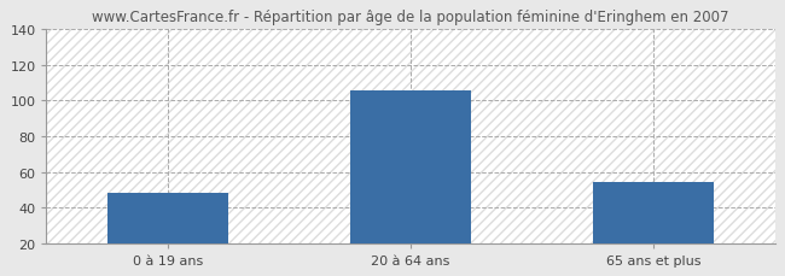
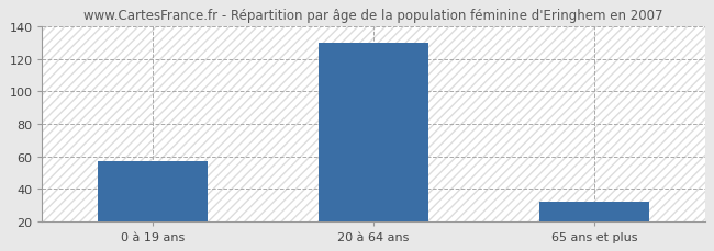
0 à 19 ans: 48 -> 57
20 à 64 ans: 106 -> 130
65 ans et plus: 54 -> 32
